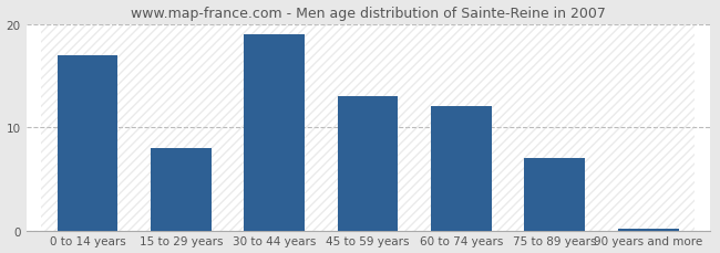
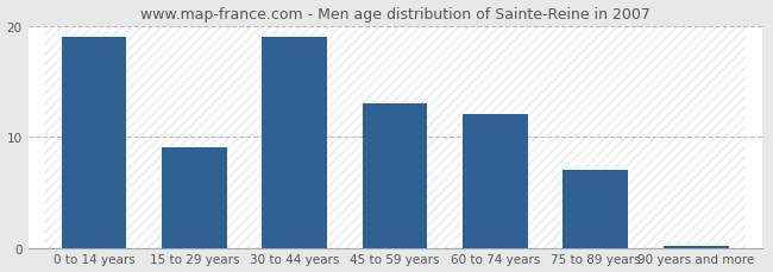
0 to 14 years: 17.0 -> 19.0
15 to 29 years: 8.0 -> 9.0
